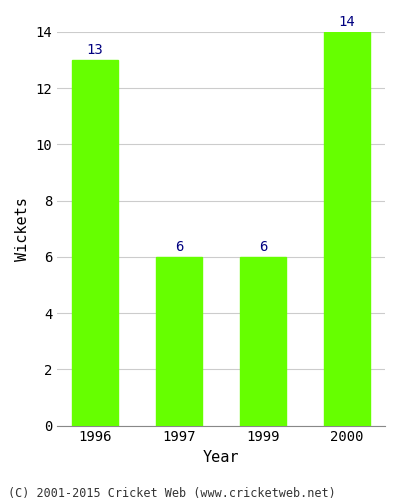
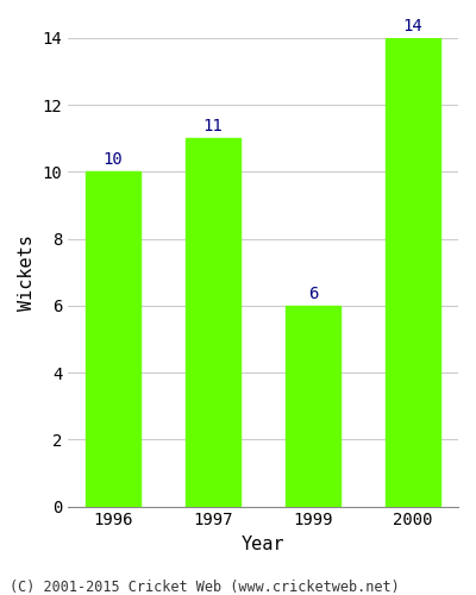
1996: 13 -> 10
1997: 6 -> 11
